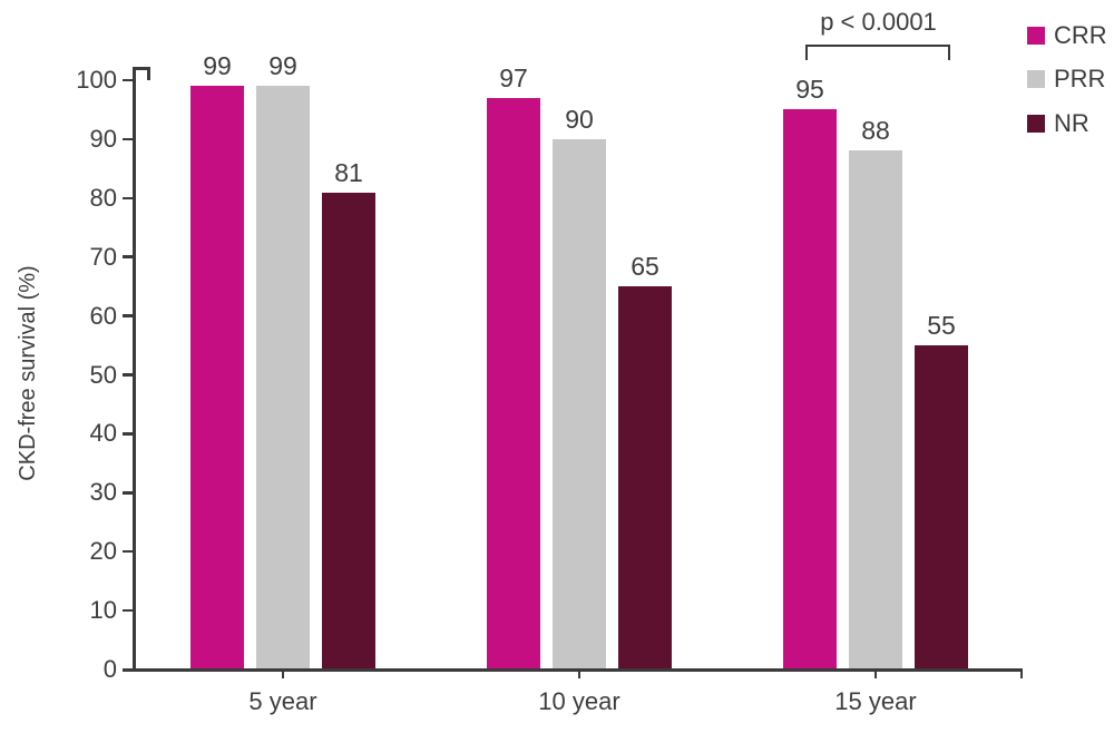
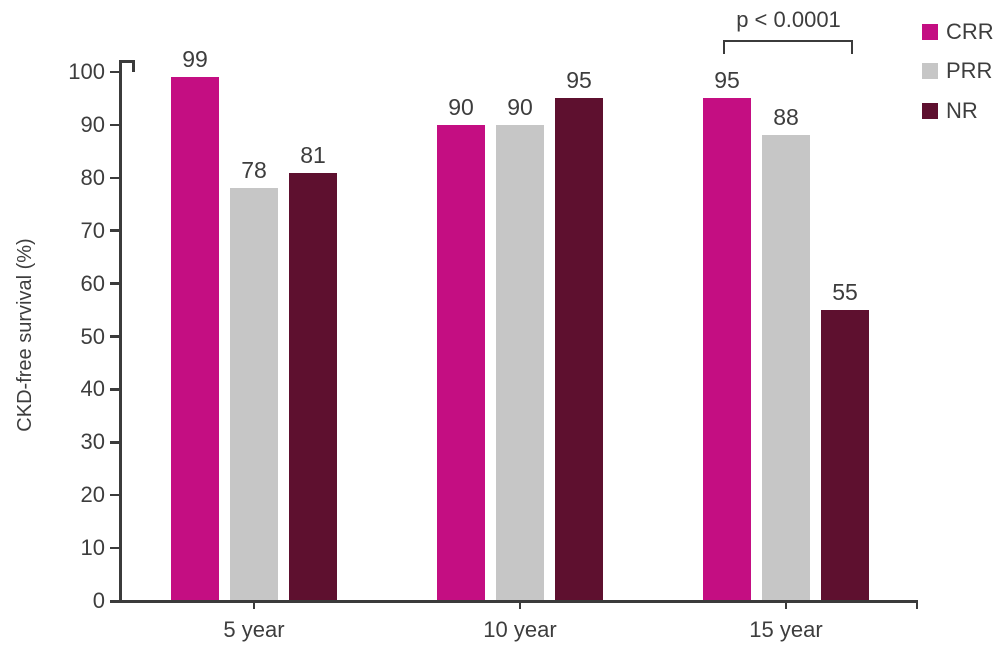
PRR/5 year: 99 -> 78
CRR/10 year: 97 -> 90
NR/10 year: 65 -> 95
